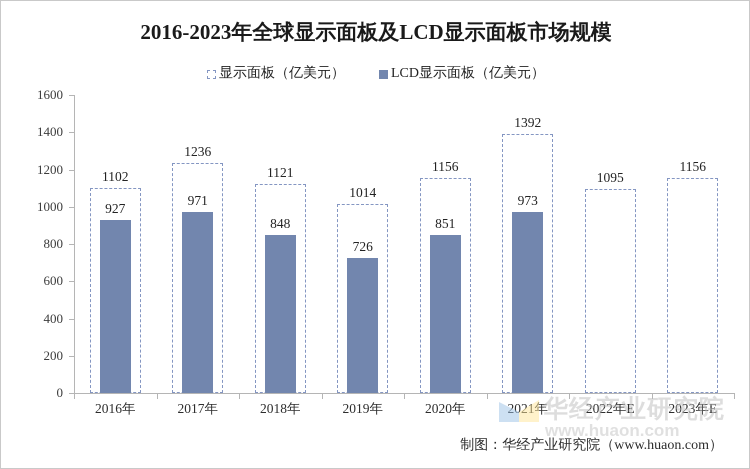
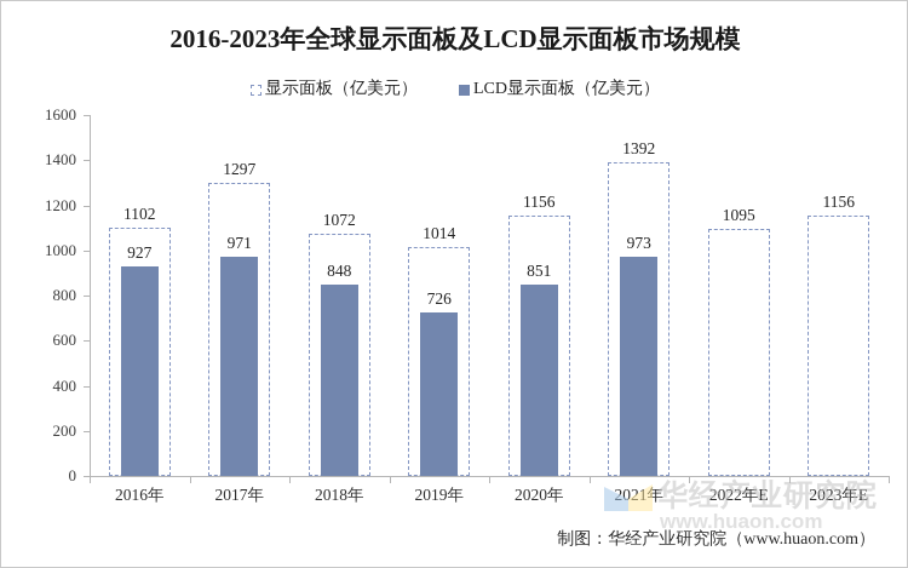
显示面板（亿美元）/2017年: 1236 -> 1297
显示面板（亿美元）/2018年: 1121 -> 1072
